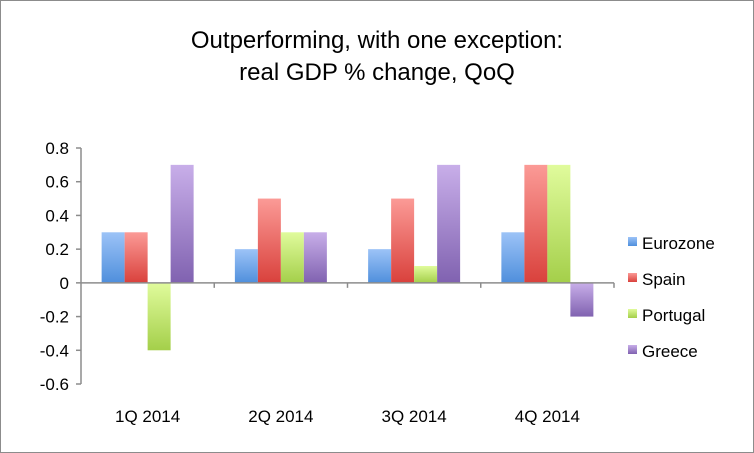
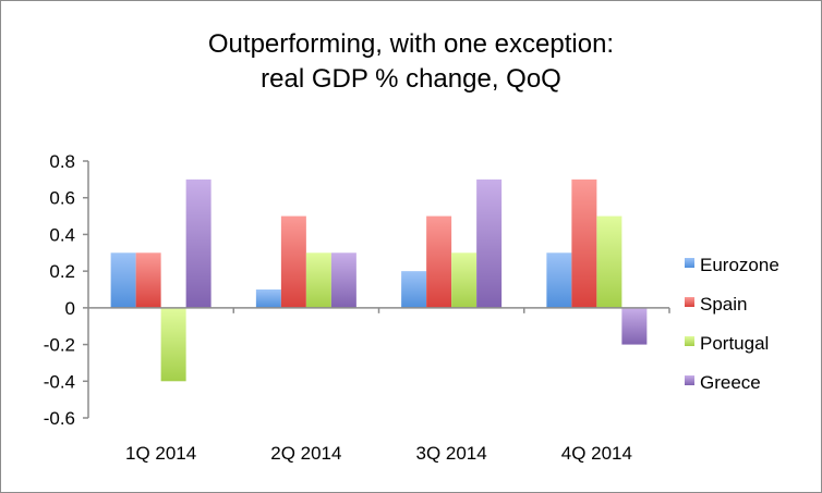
Eurozone/2Q 2014: 0.2 -> 0.1
Portugal/3Q 2014: 0.1 -> 0.3
Portugal/4Q 2014: 0.7 -> 0.5
